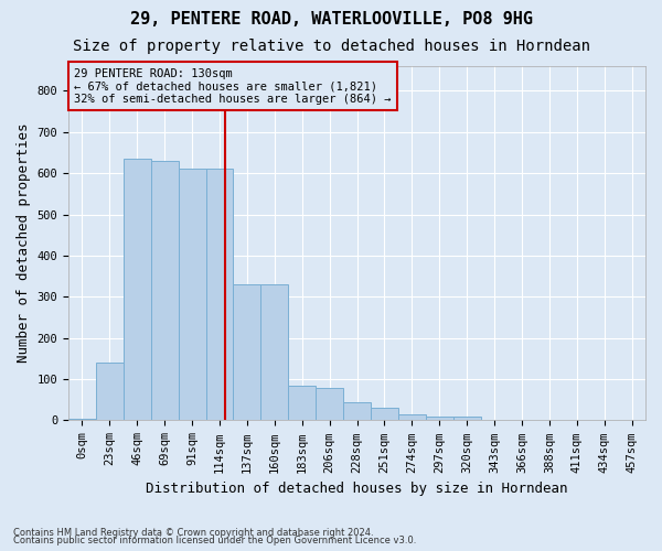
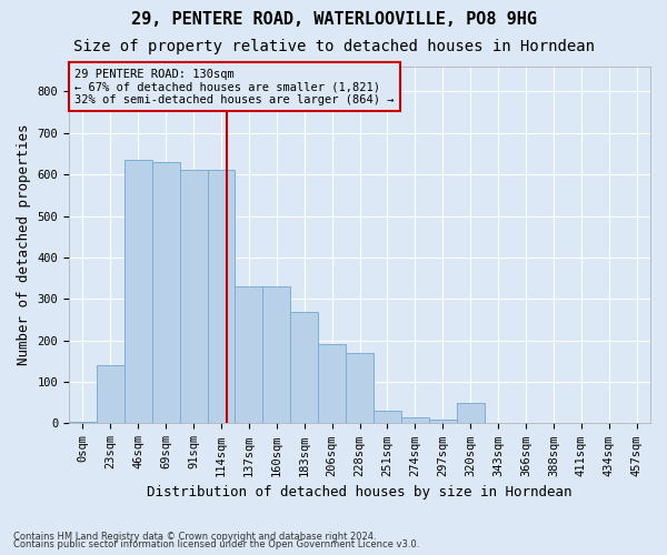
183sqm: 85 -> 270
206sqm: 80 -> 190
228sqm: 45 -> 170
320sqm: 10 -> 50
